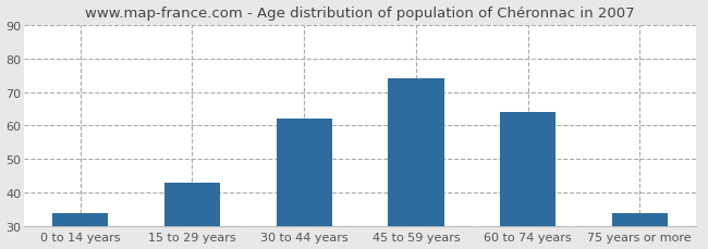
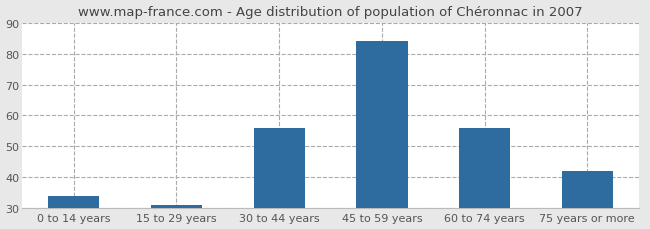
15 to 29 years: 43 -> 31
30 to 44 years: 62 -> 56
45 to 59 years: 74 -> 84
60 to 74 years: 64 -> 56
75 years or more: 34 -> 42
